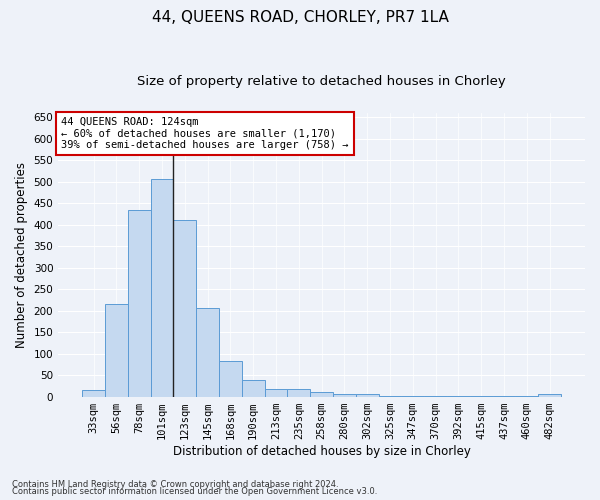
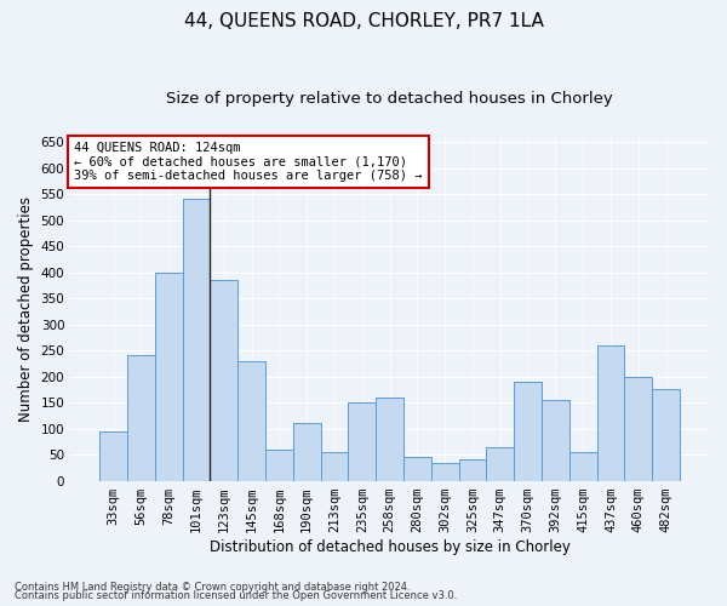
33sqm: 15 -> 95
56sqm: 215 -> 240
78sqm: 435 -> 400
101sqm: 505 -> 540
123sqm: 410 -> 385
145sqm: 205 -> 230
168sqm: 83 -> 60
190sqm: 38 -> 110
213sqm: 18 -> 55
235sqm: 18 -> 150
258sqm: 10 -> 160
280sqm: 5 -> 45
302sqm: 5 -> 35
325sqm: 2 -> 40
347sqm: 2 -> 65
370sqm: 2 -> 190
392sqm: 2 -> 155
415sqm: 2 -> 55
437sqm: 2 -> 260
460sqm: 2 -> 200
482sqm: 5 -> 175
